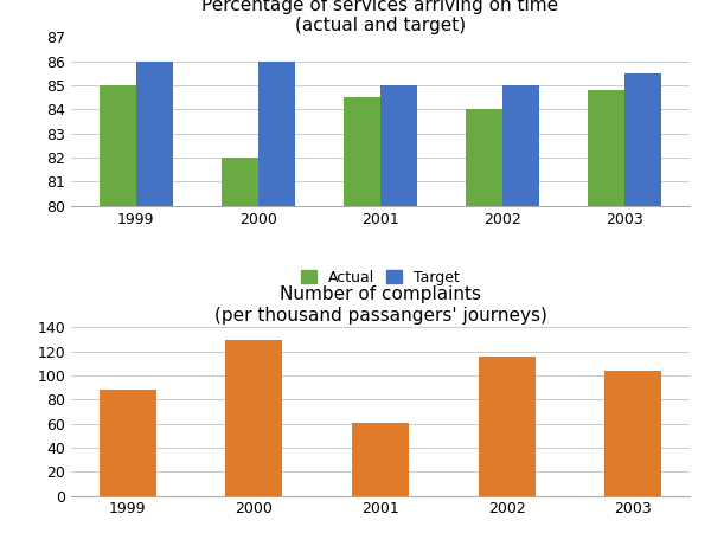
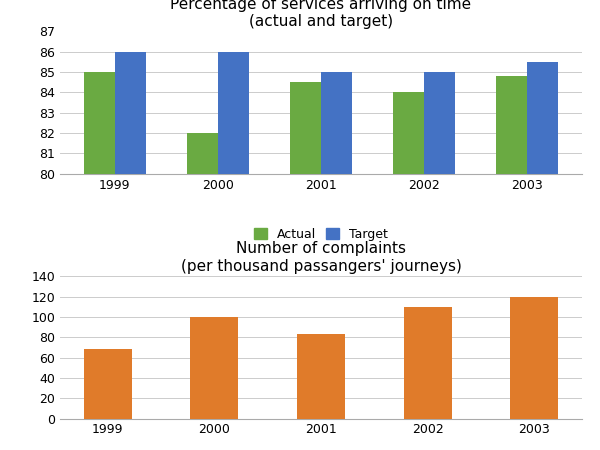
Number of complaints (per thousand passangers' journeys)/1999: 88 -> 68
Number of complaints (per thousand passangers' journeys)/2000: 129 -> 100
Number of complaints (per thousand passangers' journeys)/2001: 61 -> 83
Number of complaints (per thousand passangers' journeys)/2002: 116 -> 110
Number of complaints (per thousand passangers' journeys)/2003: 104 -> 120
